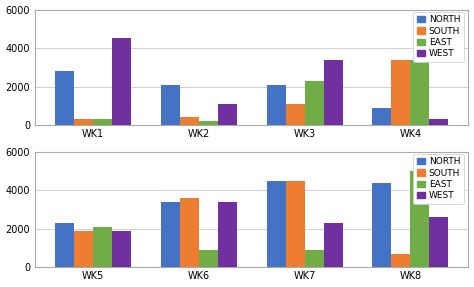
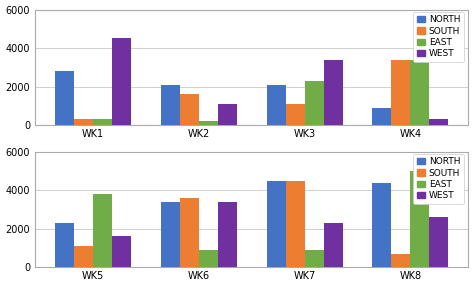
SOUTH/WK2: 400 -> 1600
SOUTH/WK5: 1900 -> 1100
EAST/WK5: 2100 -> 3800
WEST/WK5: 1900 -> 1600
